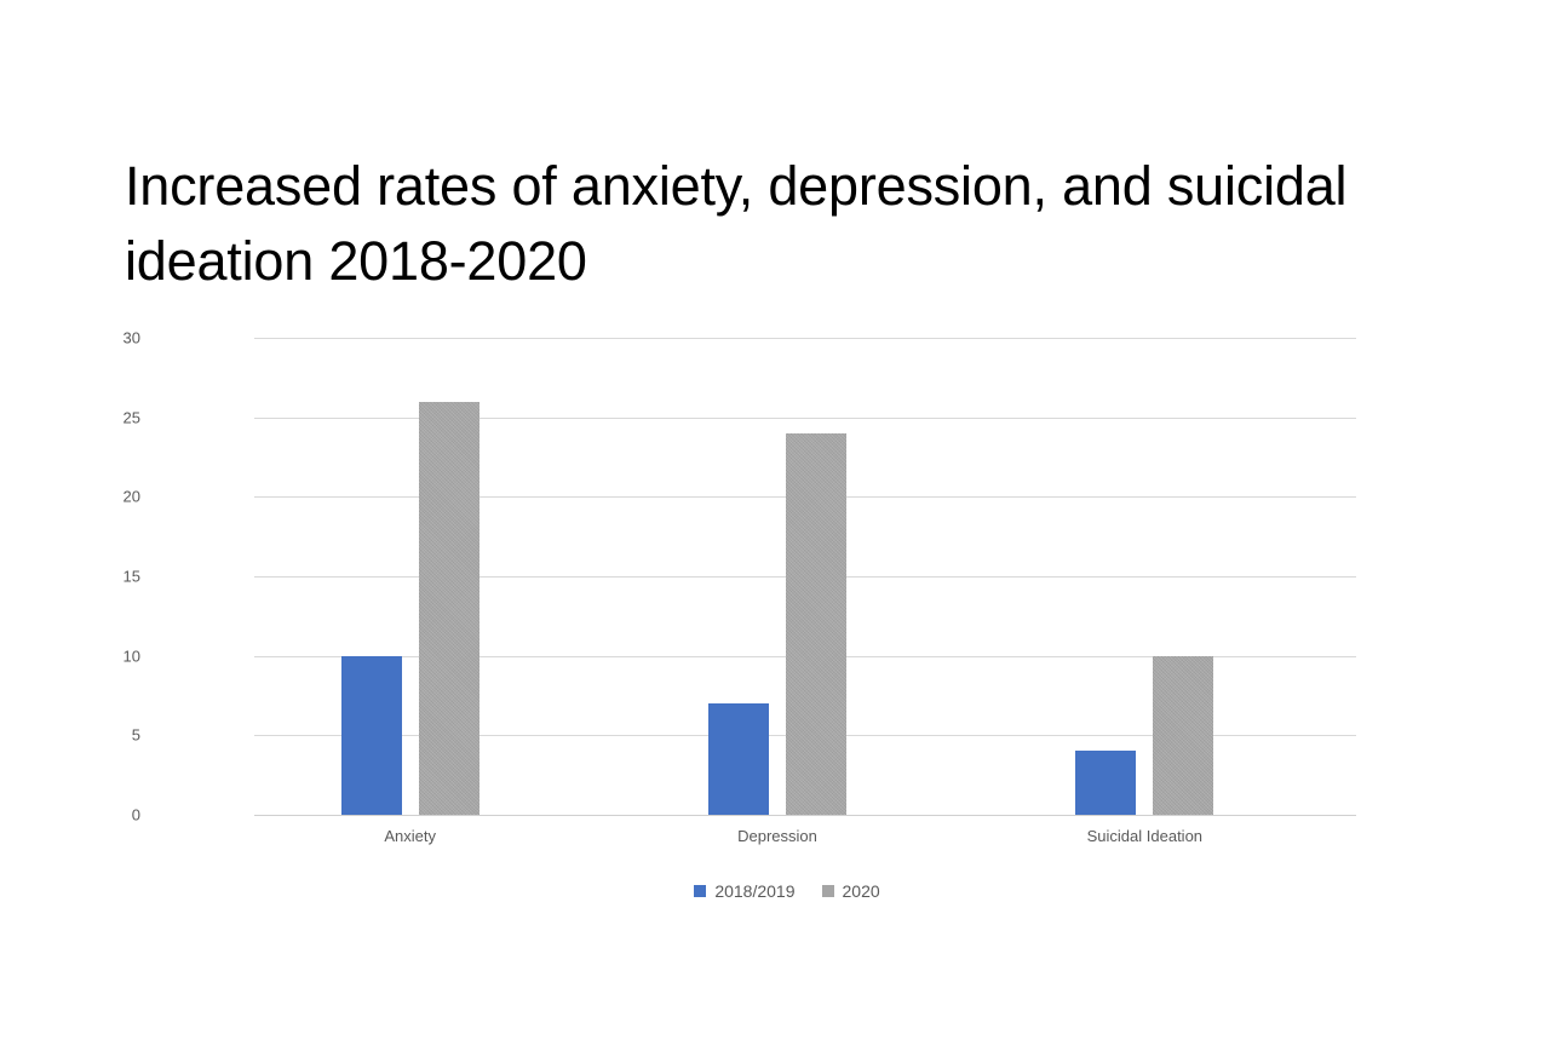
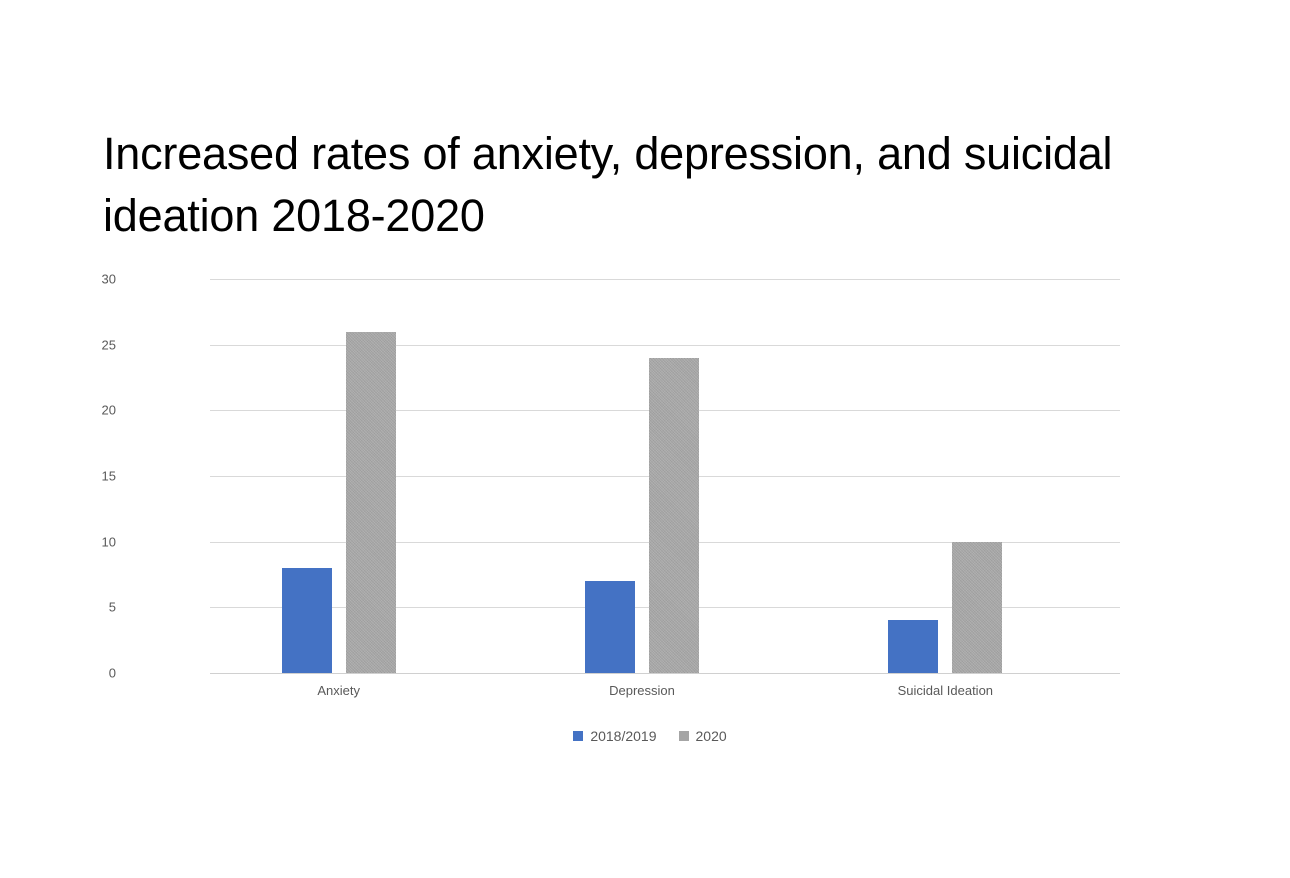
2018/2019/Anxiety: 10 -> 8
